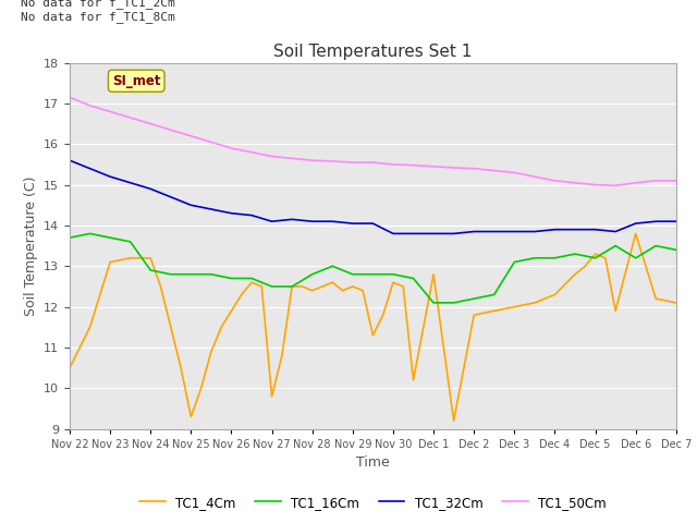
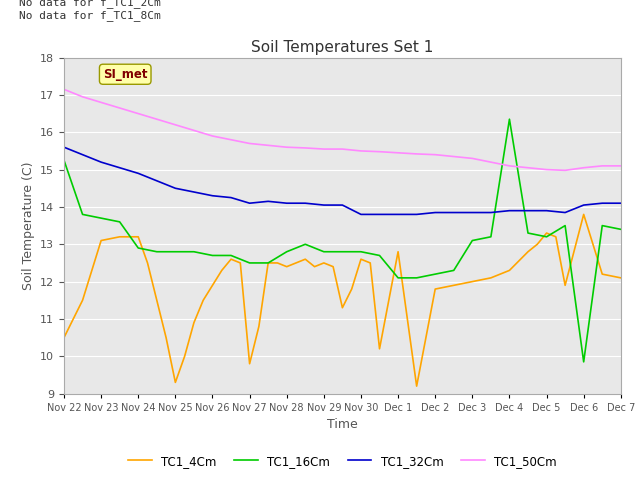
TC1_16Cm/Nov 22: 13.70 -> 15.25
TC1_16Cm/Dec 4: 13.20 -> 16.35
TC1_16Cm/Dec 6: 13.20 -> 9.85
